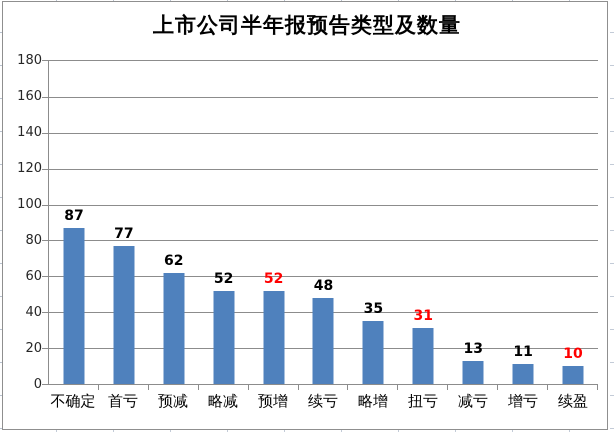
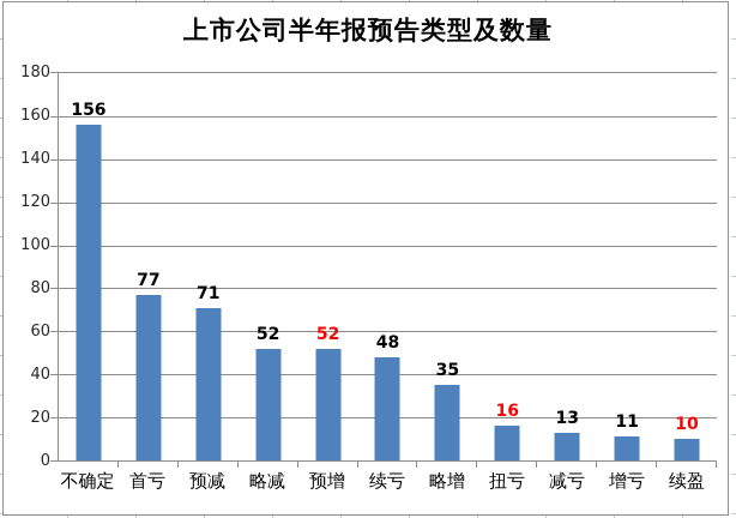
不确定: 87 -> 156
预减: 62 -> 71
扭亏: 31 -> 16
